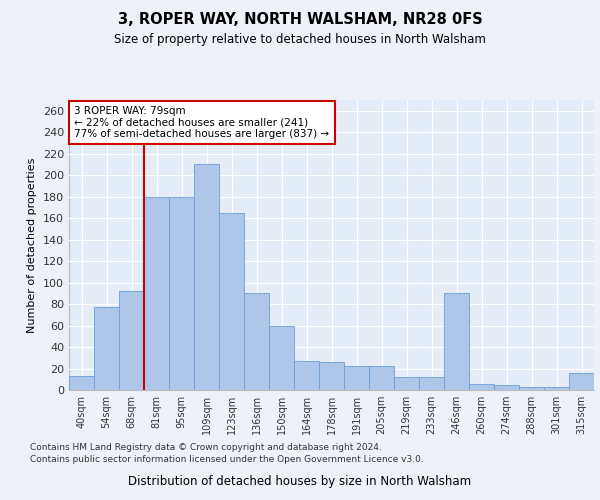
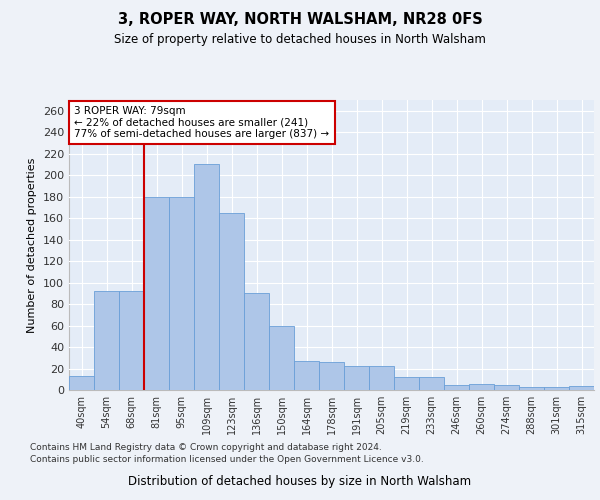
54sqm: 77 -> 92
246sqm: 90 -> 5
315sqm: 16 -> 4
